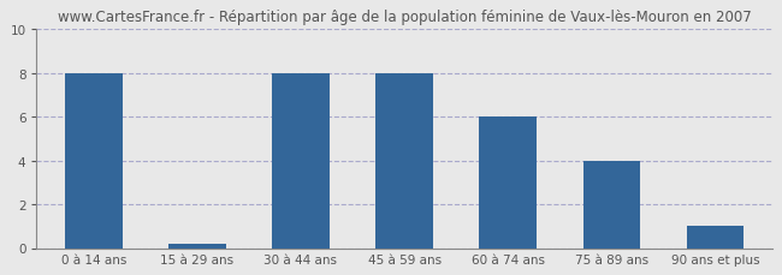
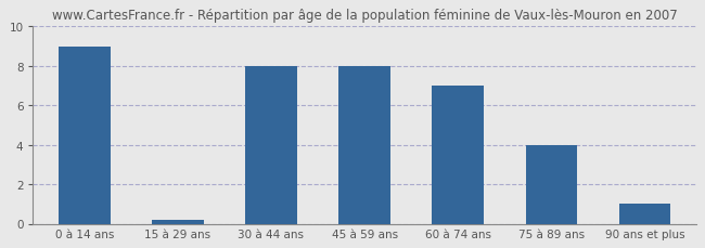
0 à 14 ans: 8.0 -> 9.0
60 à 74 ans: 6.0 -> 7.0
